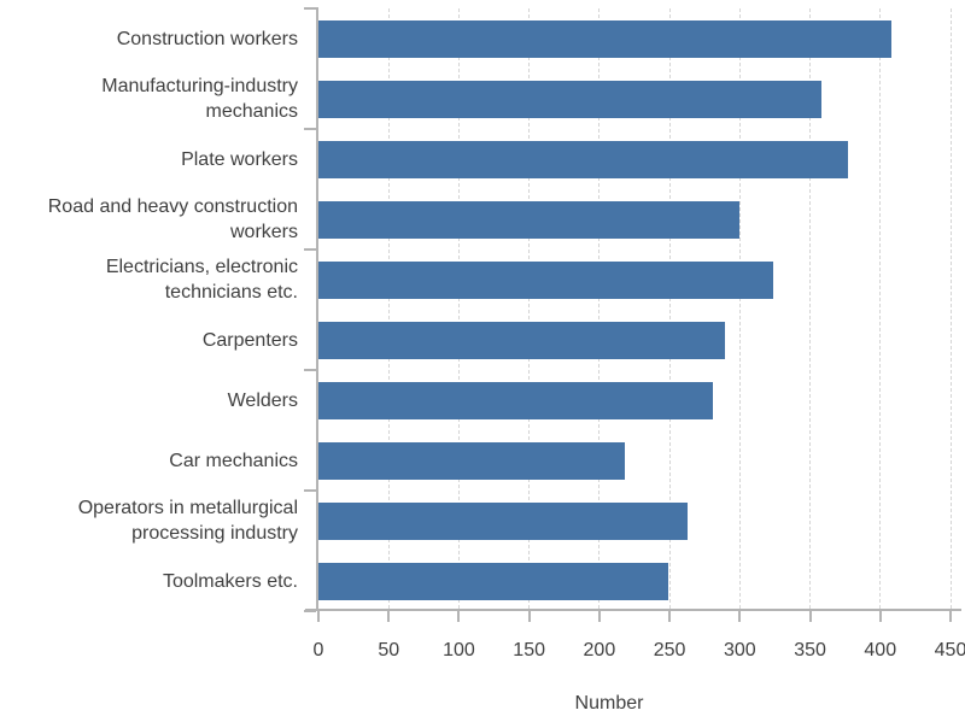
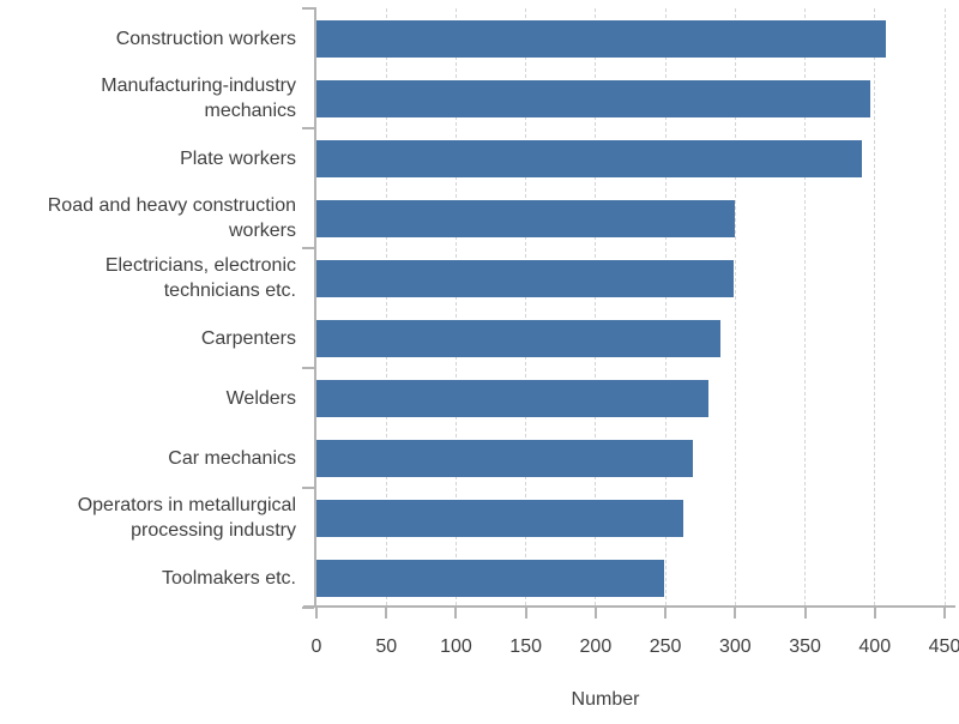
Manufacturing-industry mechanics: 358 -> 397
Plate workers: 377 -> 391
Electricians, electronic technicians etc.: 324 -> 299
Car mechanics: 218 -> 270
